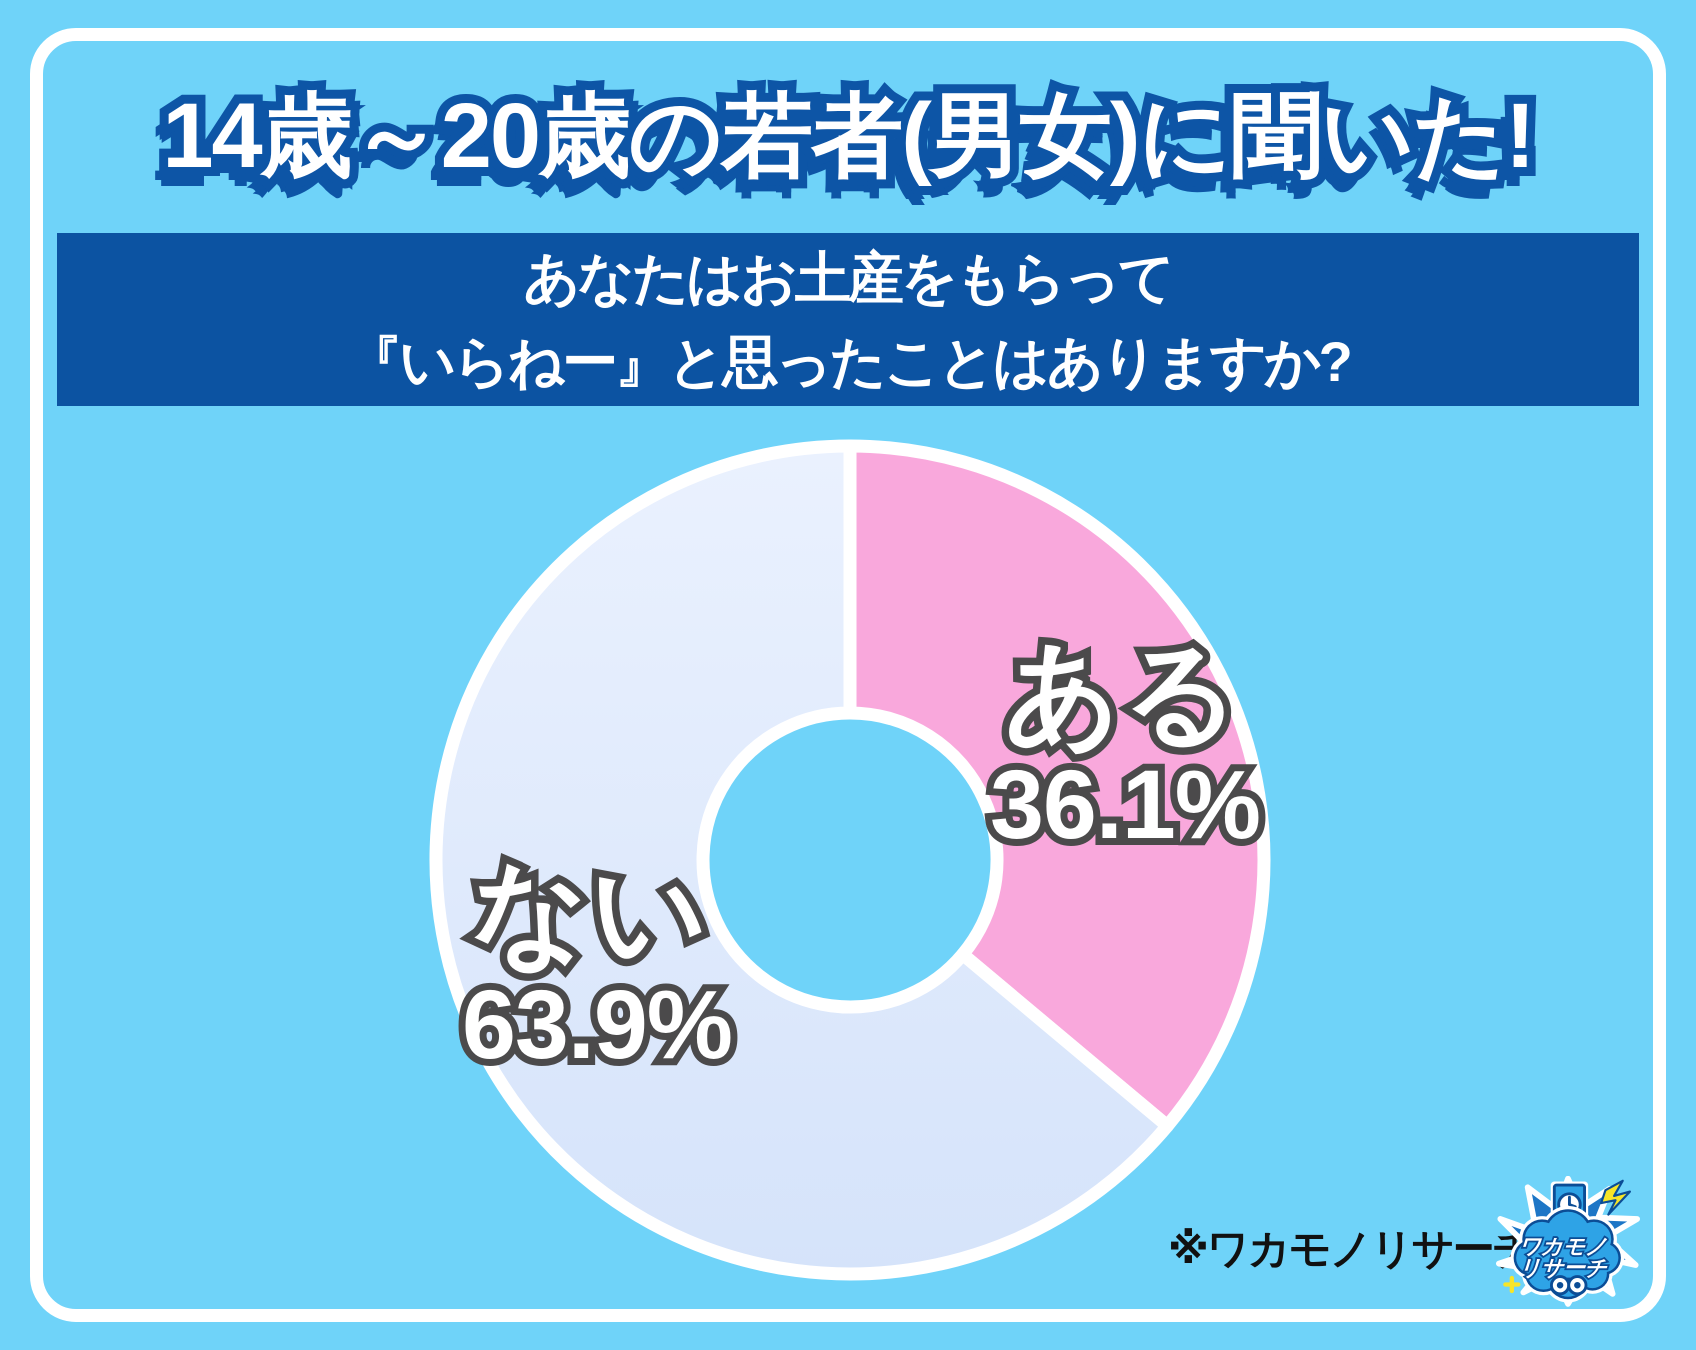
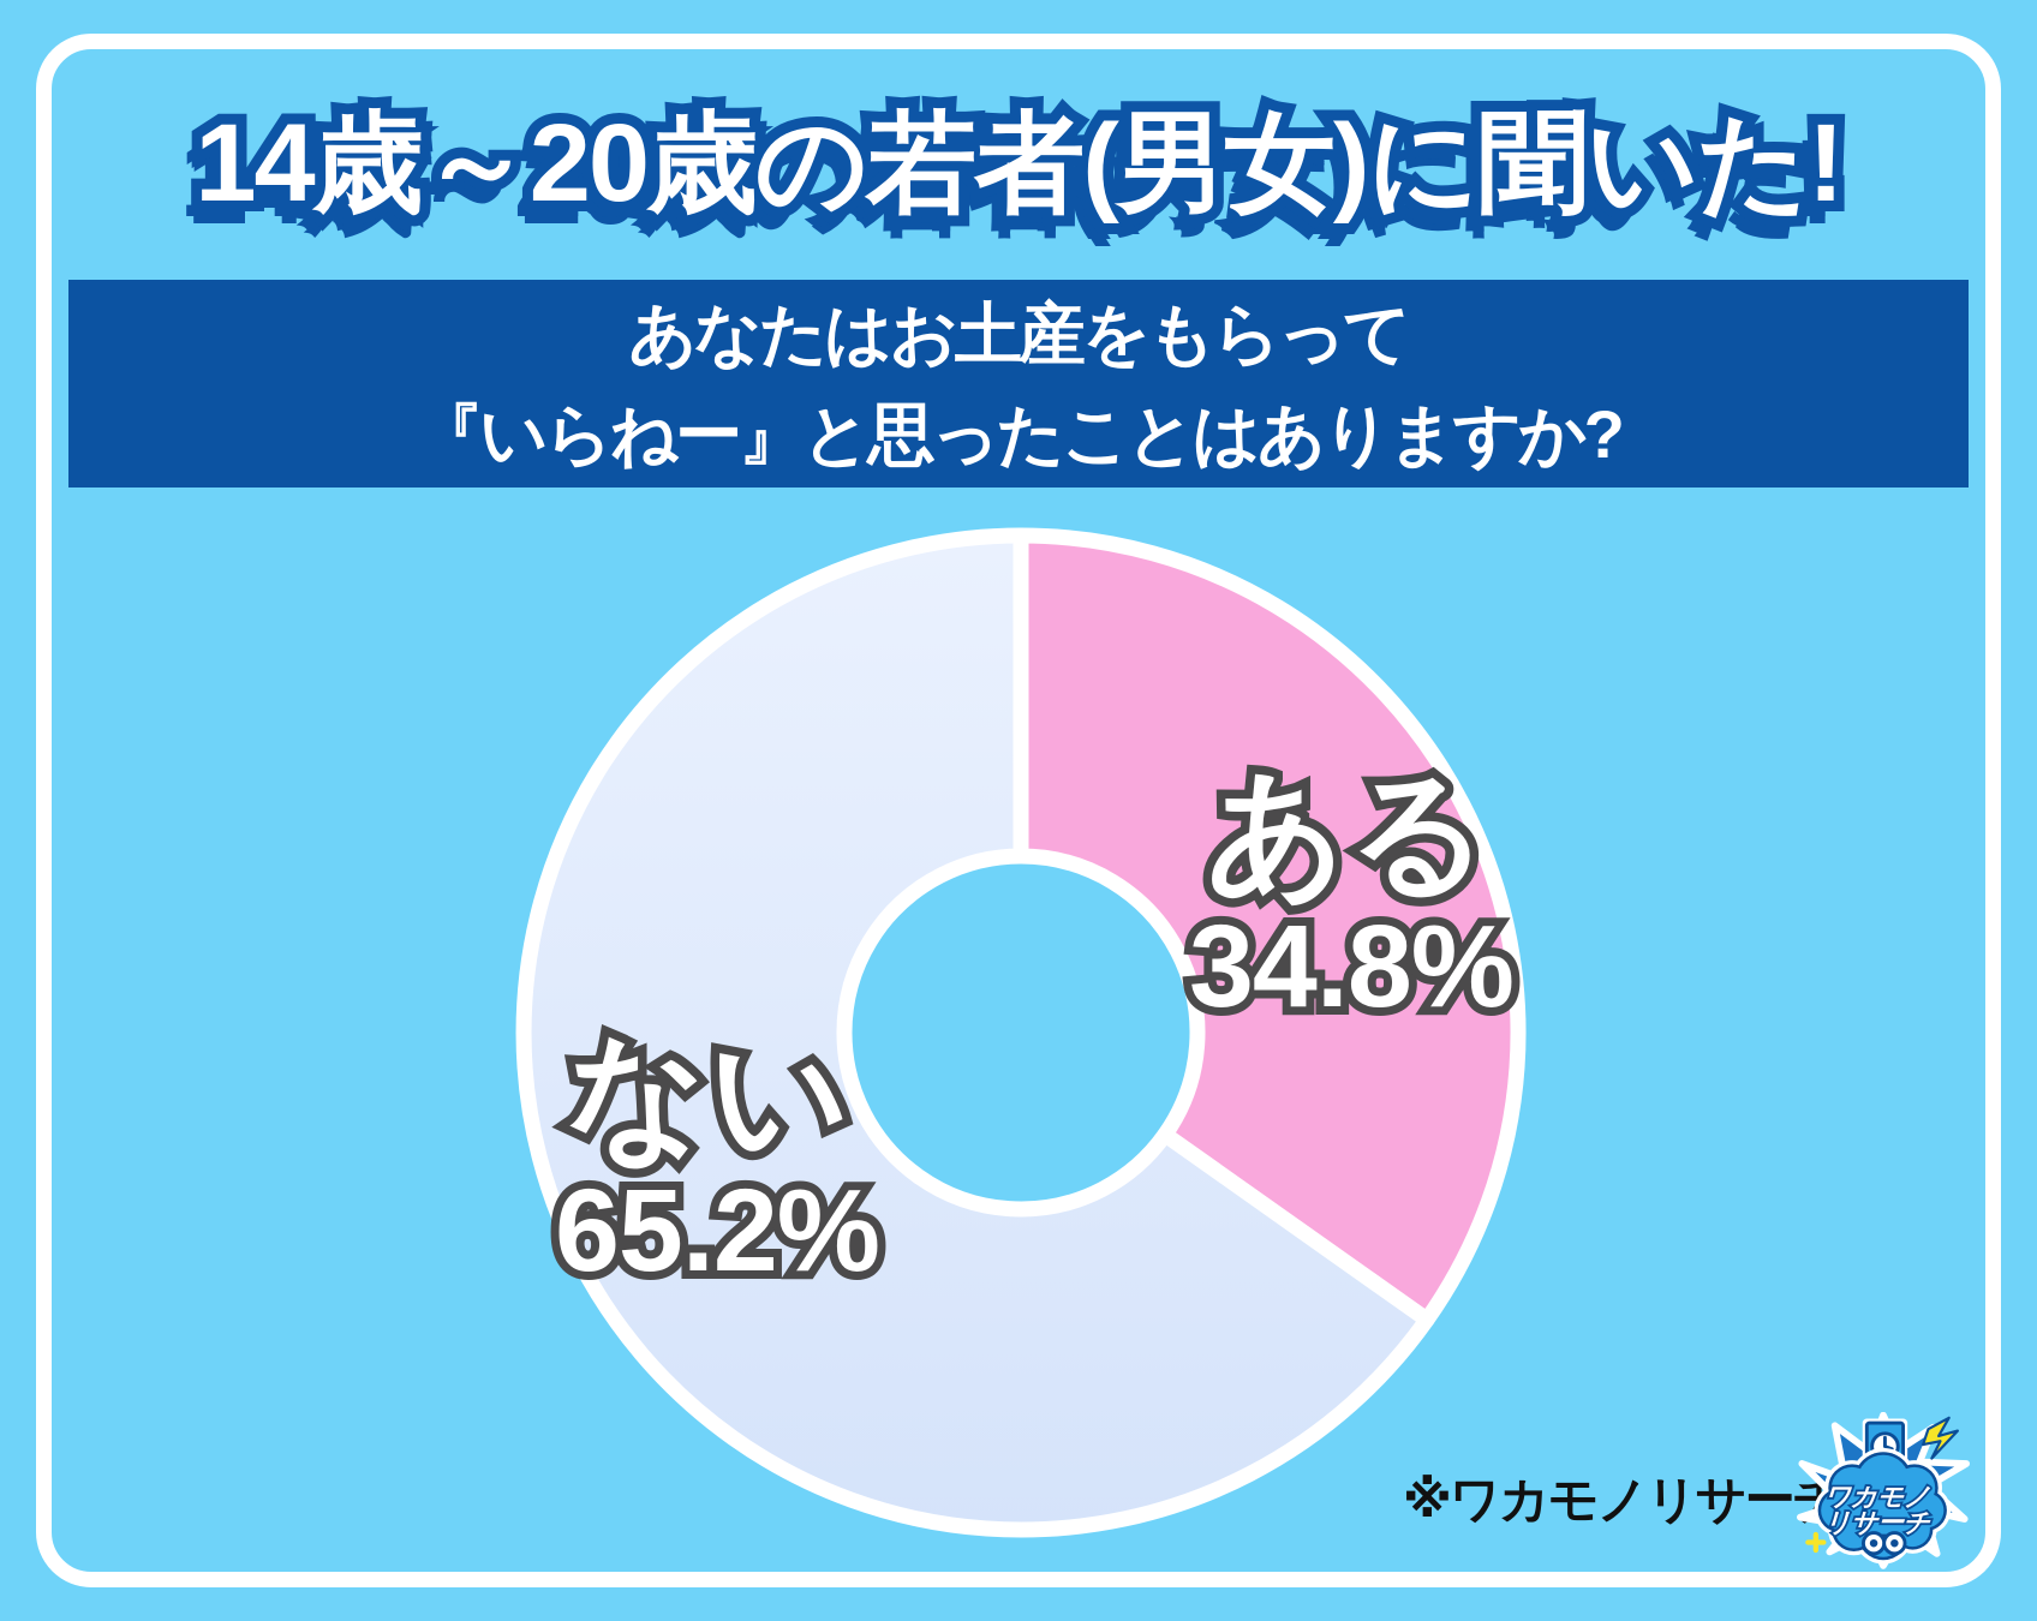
ある: 36.1% -> 34.8%
ない: 63.9% -> 65.2%
